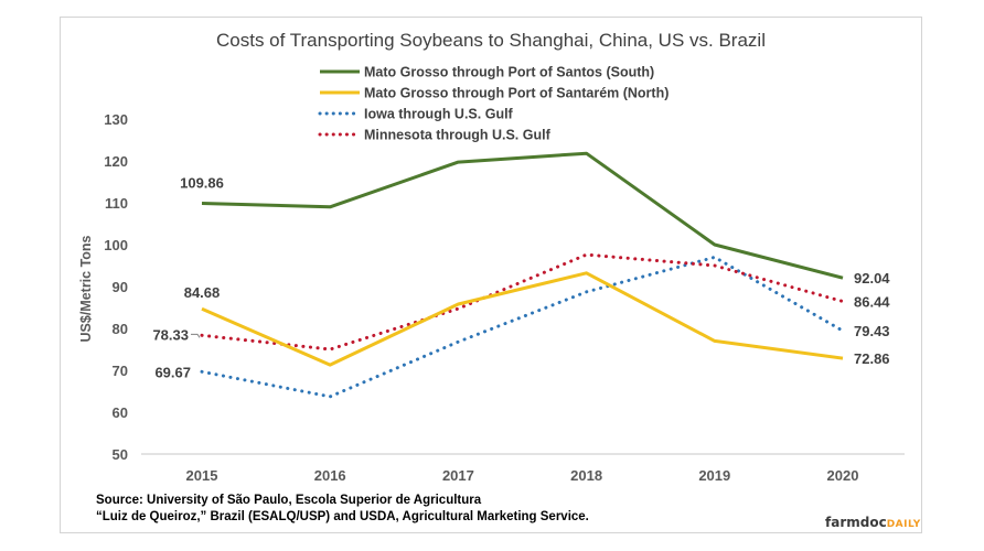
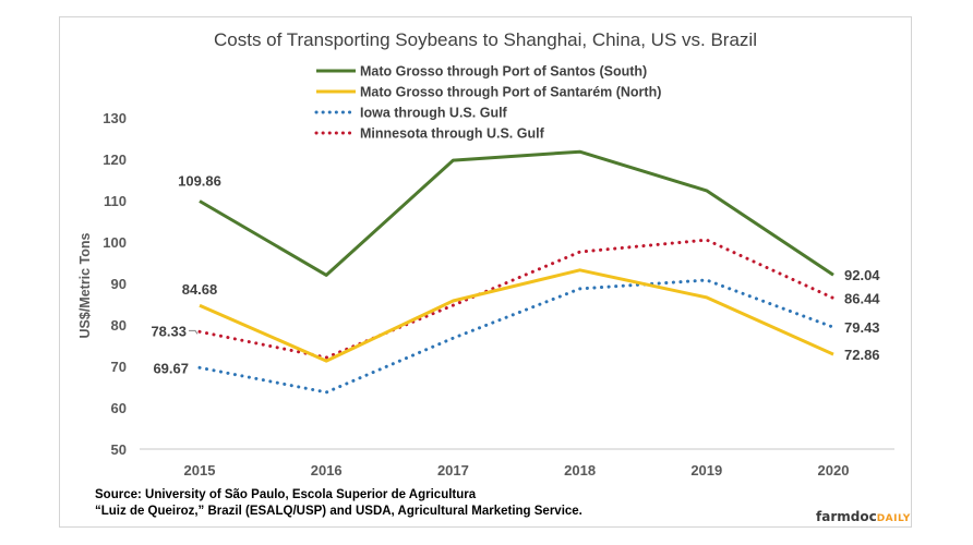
Mato Grosso through Port of Santos (South)/2016: 109 -> 92
Minnesota through U.S. Gulf/2016: 75 -> 72
Mato Grosso through Port of Santos (South)/2019: 100 -> 112
Mato Grosso through Port of Santarém (North)/2019: 77 -> 87
Iowa through U.S. Gulf/2019: 97 -> 91
Minnesota through U.S. Gulf/2019: 95 -> 100
